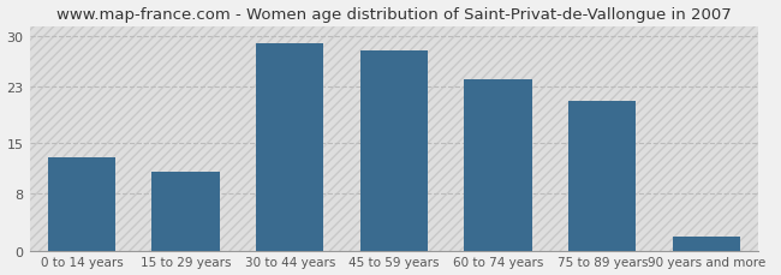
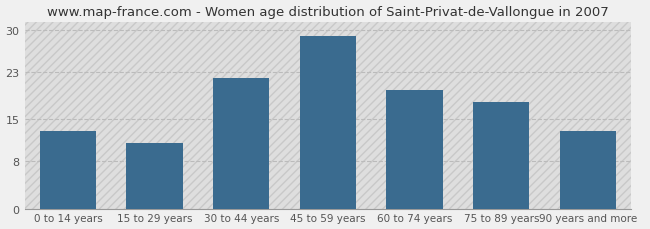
30 to 44 years: 29 -> 22
45 to 59 years: 28 -> 29
60 to 74 years: 24 -> 20
75 to 89 years: 21 -> 18
90 years and more: 2 -> 13
